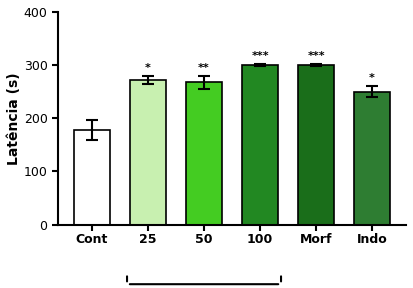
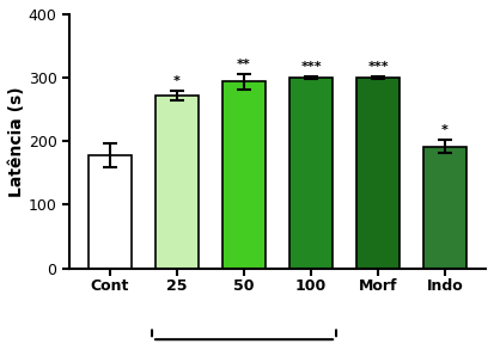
50: 268 -> 294
Indo: 250 -> 192
